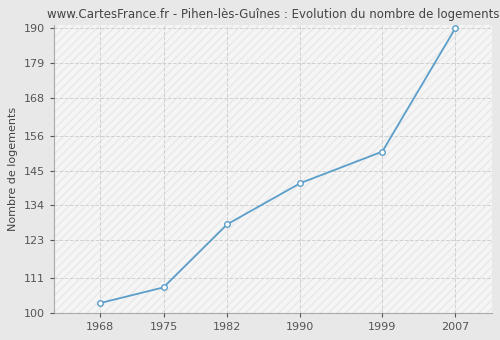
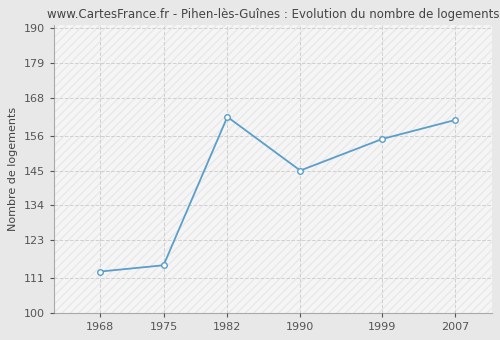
1968: 103 -> 113
1975: 108 -> 115
1982: 128 -> 162
1990: 141 -> 145
1999: 151 -> 155
2007: 190 -> 161
